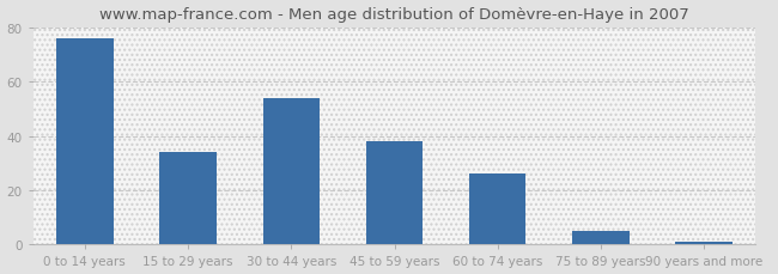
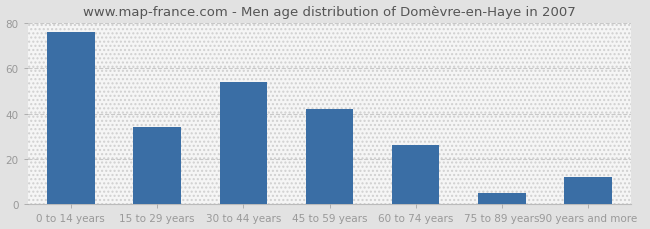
45 to 59 years: 38 -> 42
90 years and more: 1 -> 12
